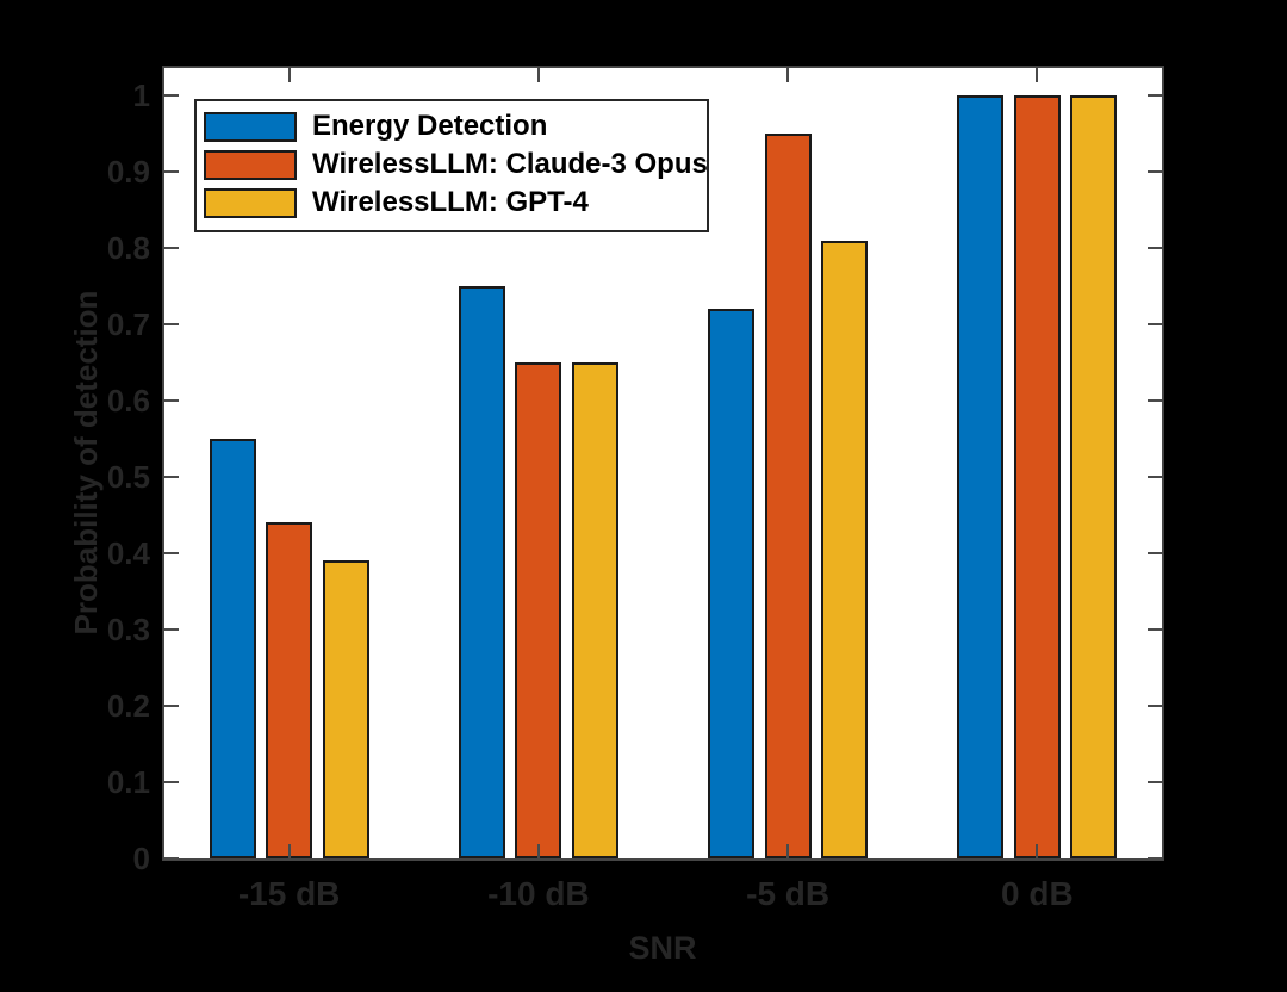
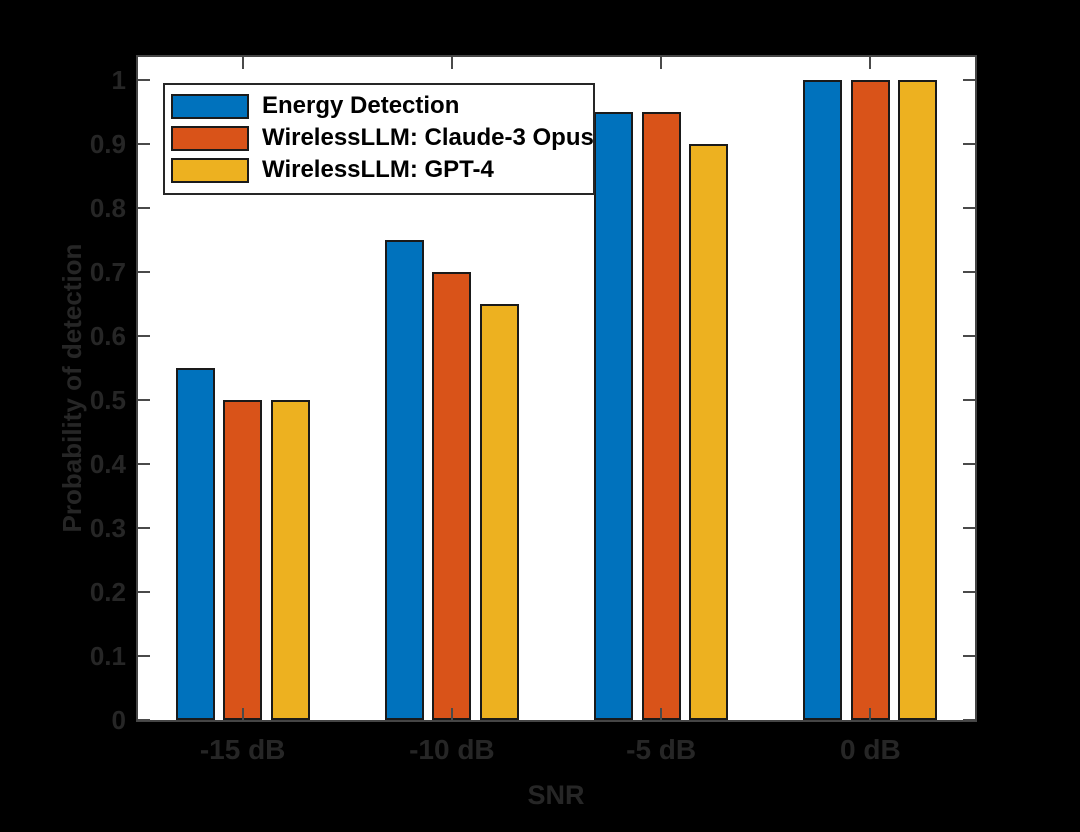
WirelessLLM: Claude-3 Opus/-15 dB: 0.44 -> 0.50
WirelessLLM: GPT-4/-15 dB: 0.39 -> 0.50
WirelessLLM: Claude-3 Opus/-10 dB: 0.65 -> 0.70
Energy Detection/-5 dB: 0.72 -> 0.95
WirelessLLM: GPT-4/-5 dB: 0.81 -> 0.90
